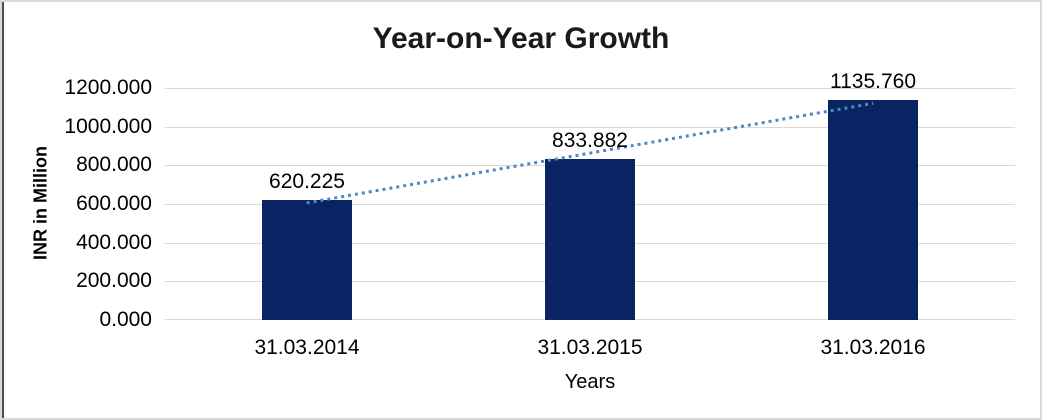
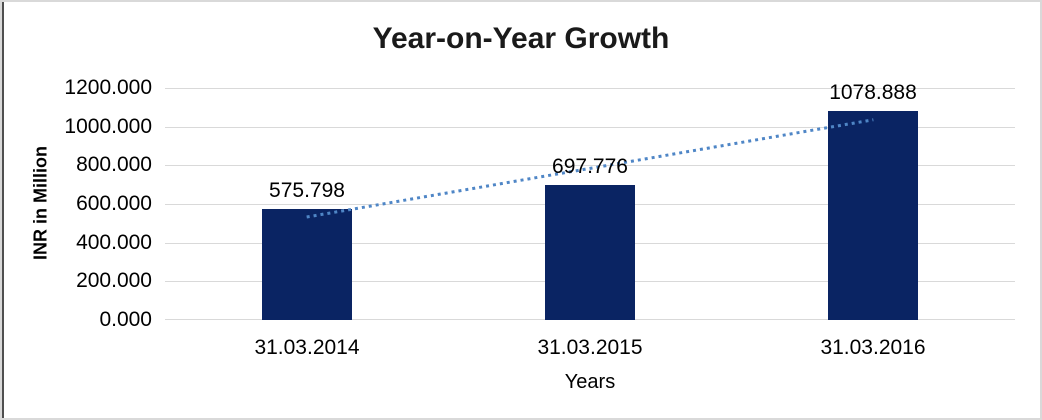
31.03.2014: 620.225 -> 575.798
31.03.2015: 833.882 -> 697.776
31.03.2016: 1135.760 -> 1078.888
